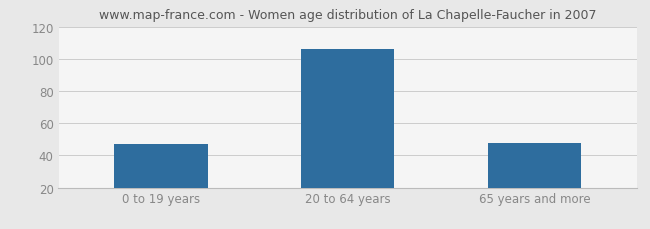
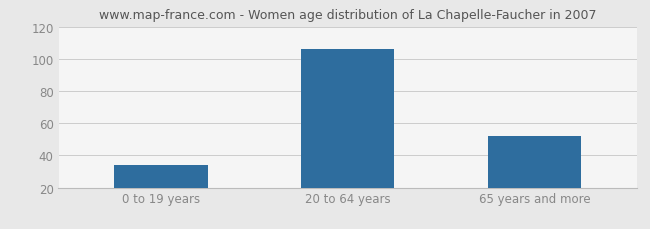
0 to 19 years: 47 -> 34
65 years and more: 48 -> 52
